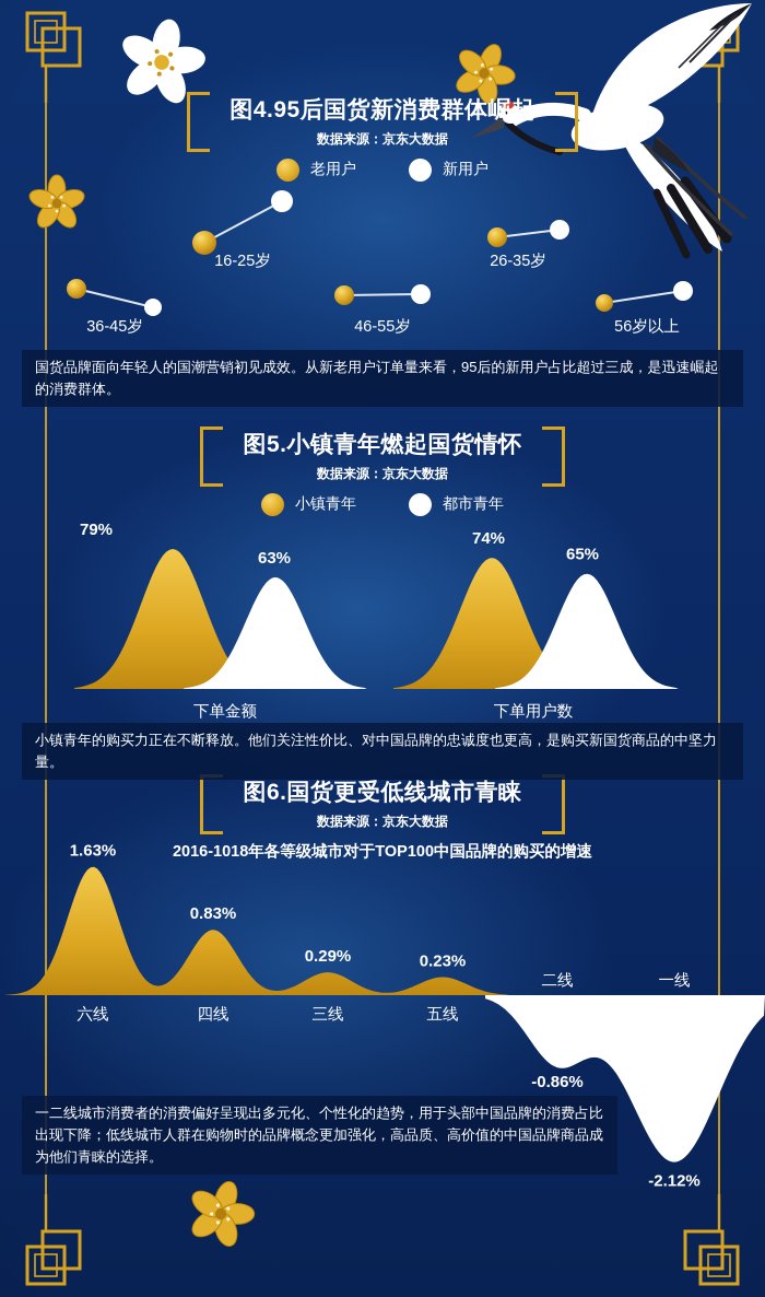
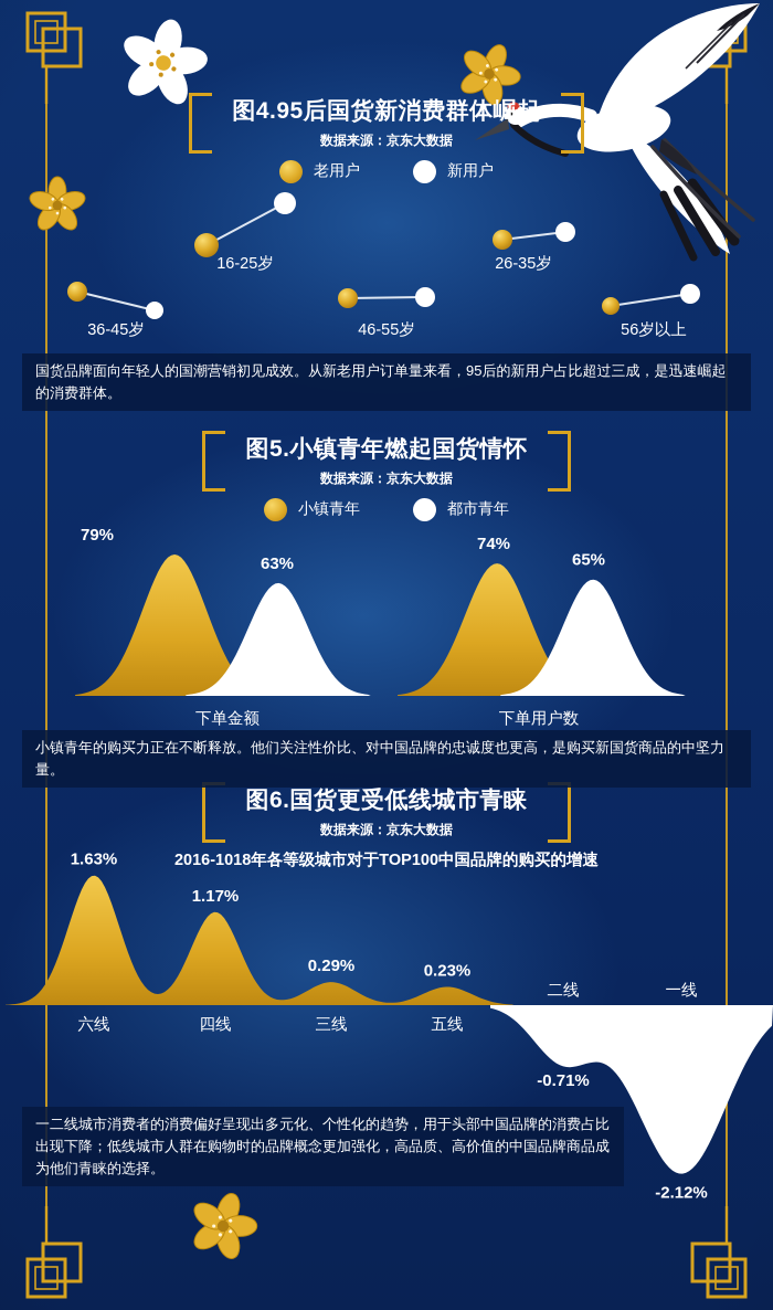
2016-1018年各等级城市对于TOP100中国品牌的购买的增速/四线: 0.83% -> 1.17%
2016-1018年各等级城市对于TOP100中国品牌的购买的增速/二线: -0.86% -> -0.71%
